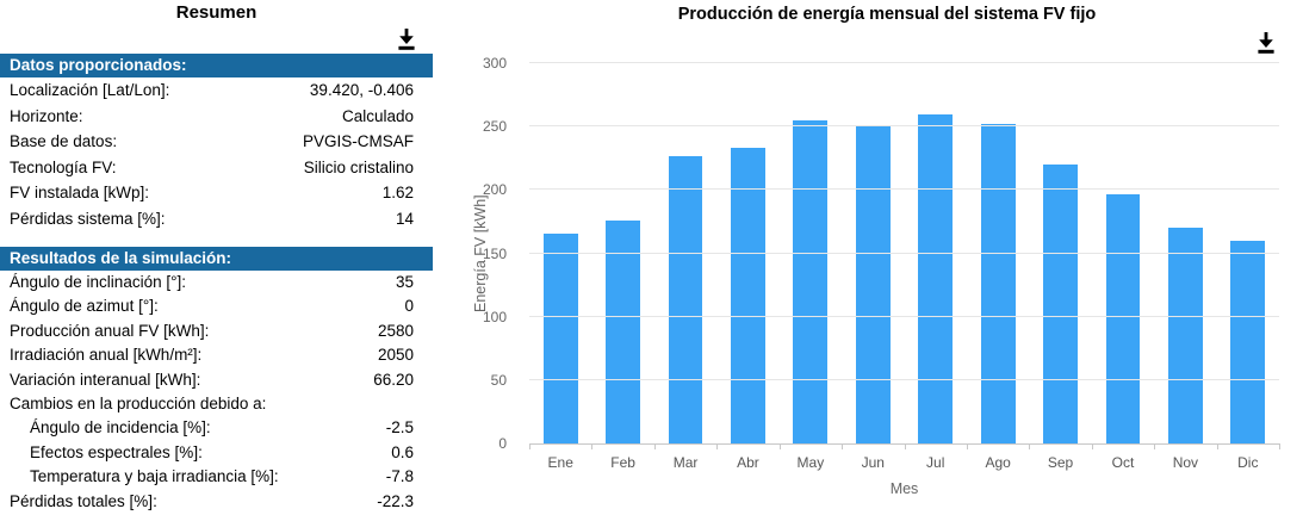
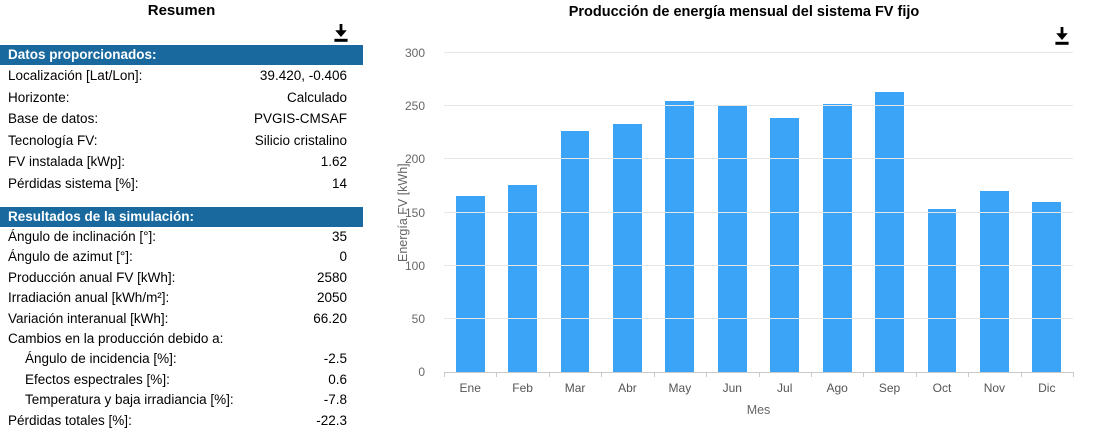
Jul: 260 -> 239
Sep: 220 -> 263
Oct: 197 -> 153
